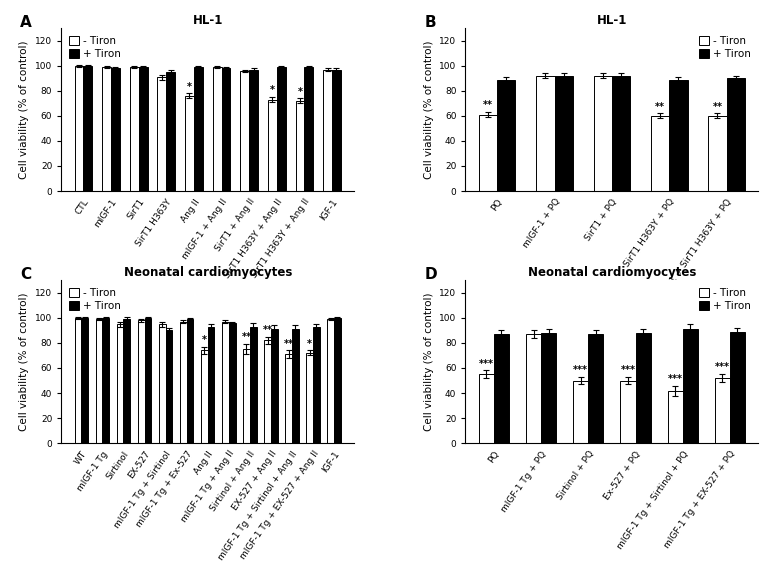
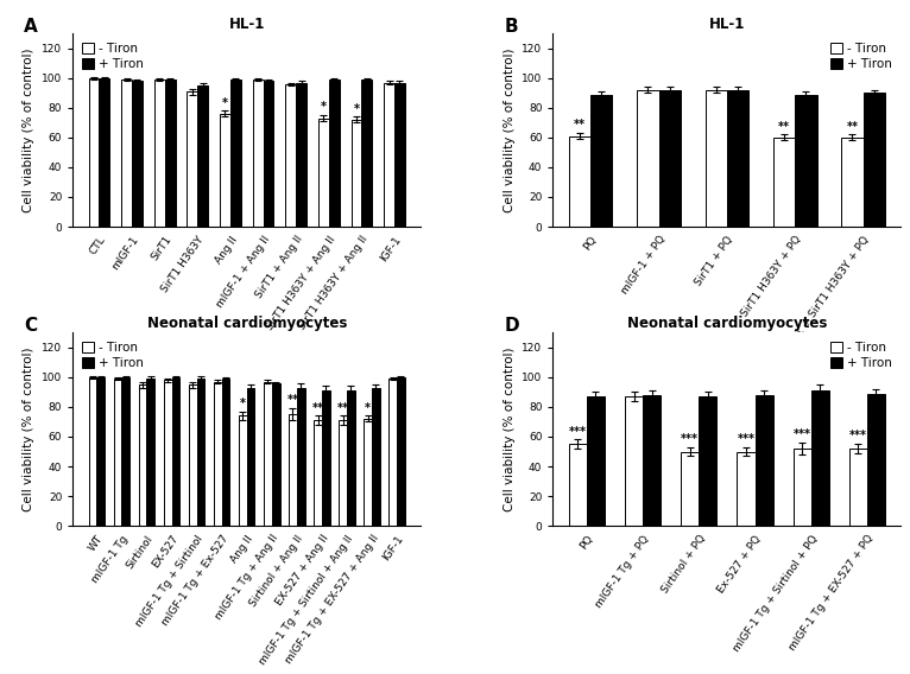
+ Tiron/mIGF-1 Tg + Sirtinol: 90 -> 99
- Tiron/EX-527 + Ang II: 82 -> 71
- Tiron/mIGF-1 Tg + Sirtinol + PQ: 42 -> 52
